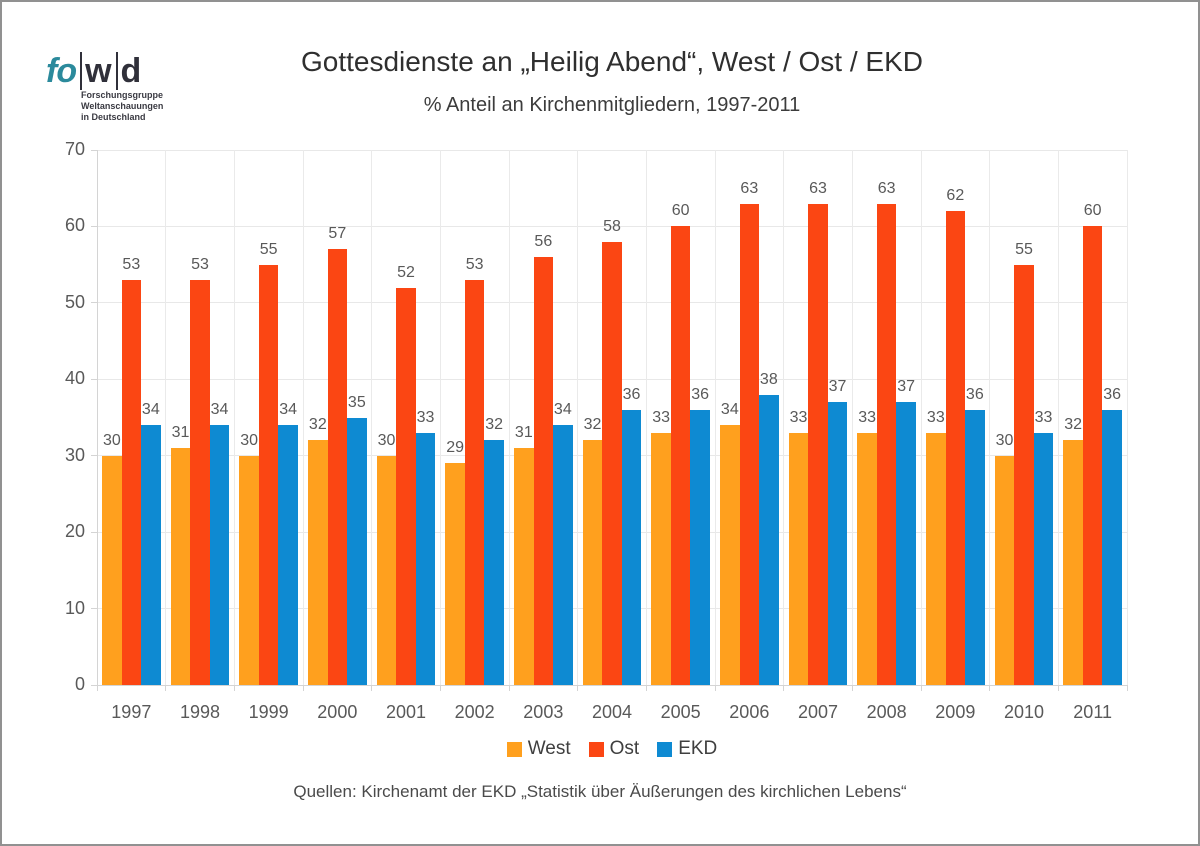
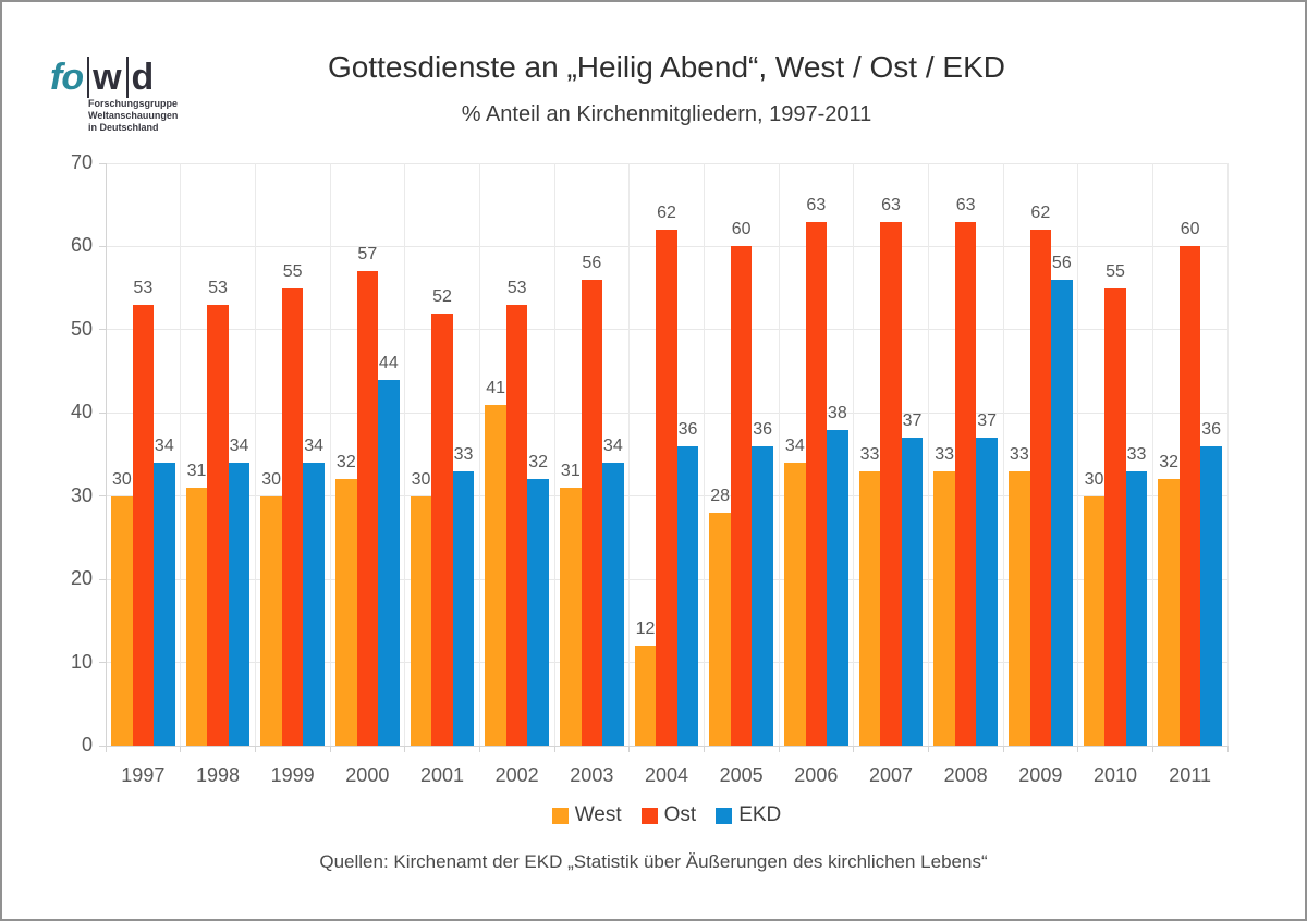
EKD/2000: 35 -> 44
West/2002: 29 -> 41
West/2004: 32 -> 12
Ost/2004: 58 -> 62
West/2005: 33 -> 28
EKD/2009: 36 -> 56
